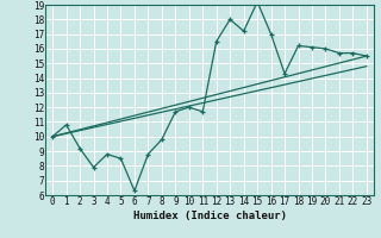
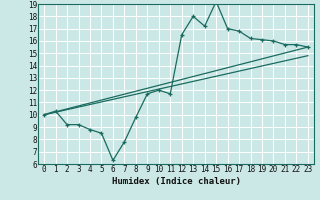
1: 10.8 -> 10.3
3: 7.9 -> 9.2
7: 8.8 -> 7.8
17: 14.3 -> 16.8
